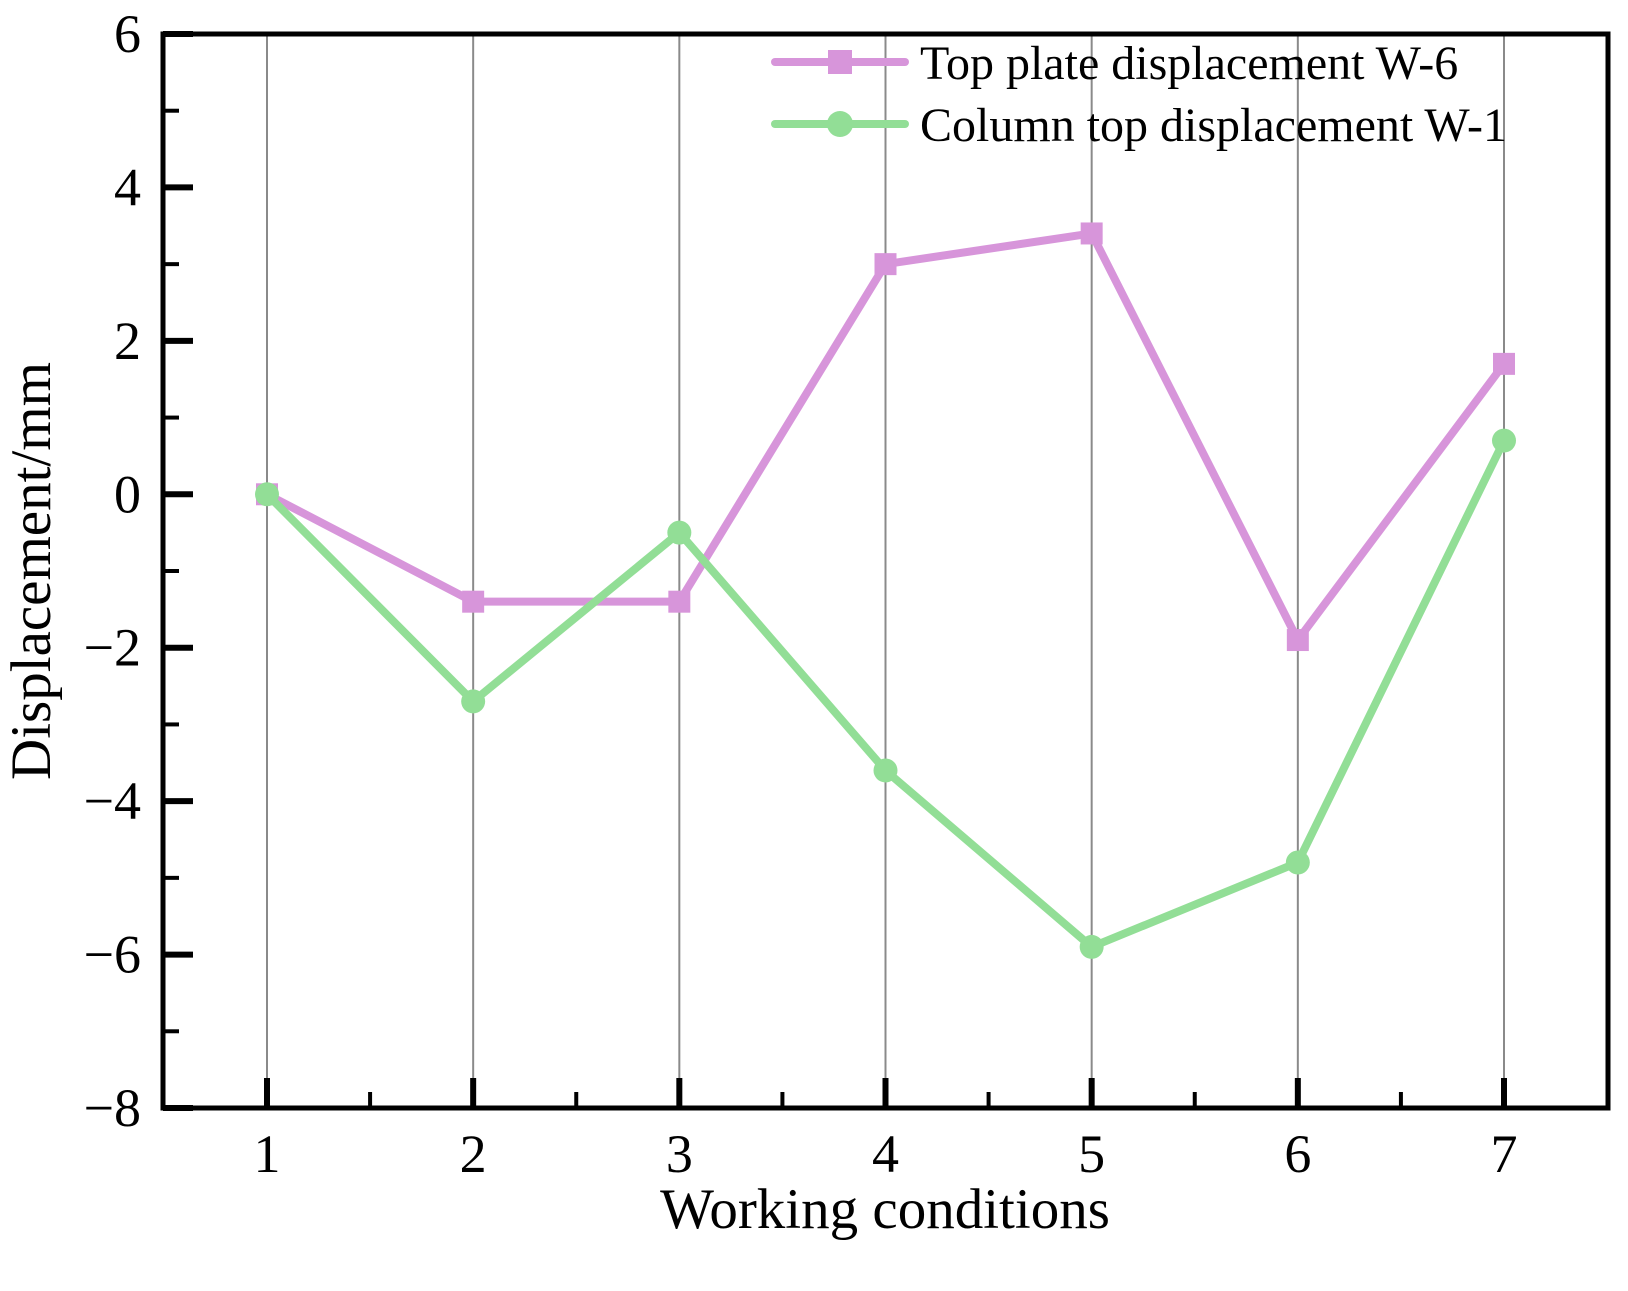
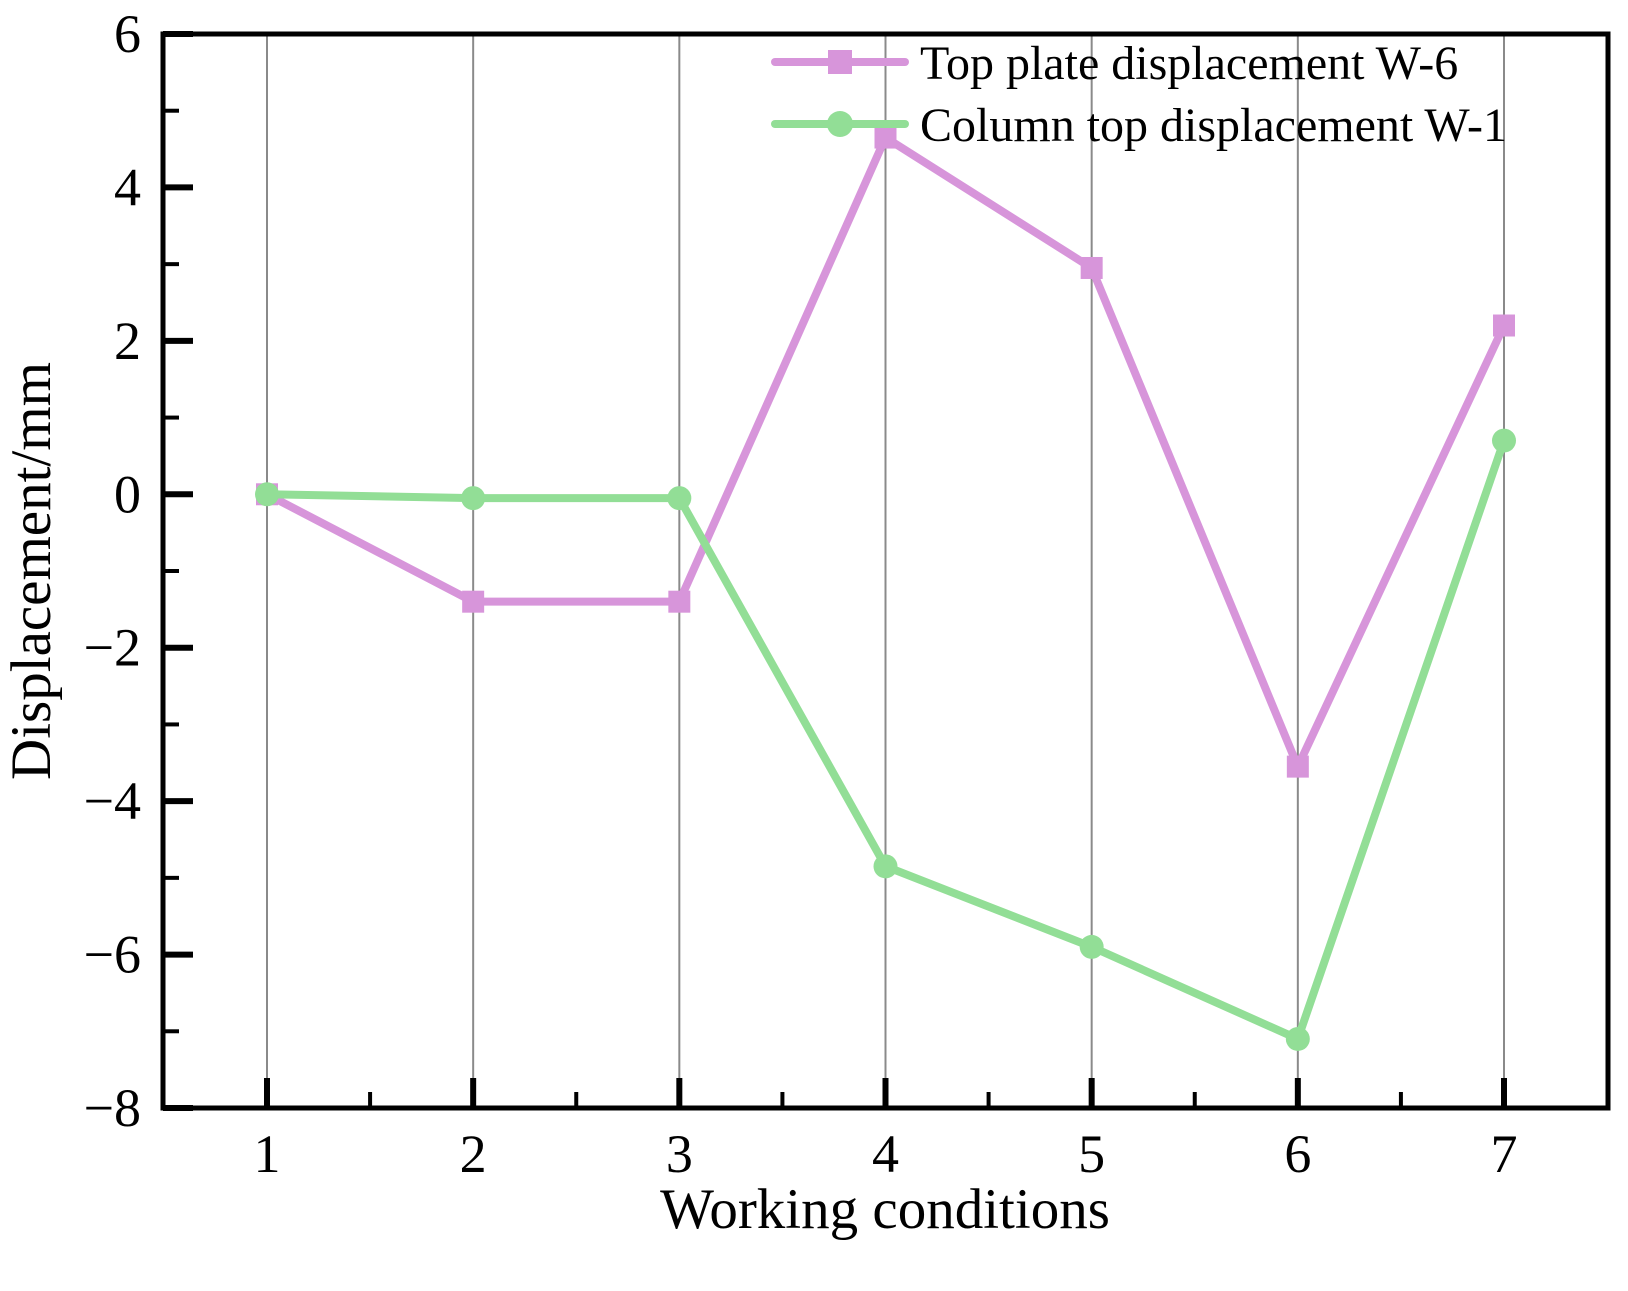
Column top displacement W-1/2: -2.7 -> -0.1
Column top displacement W-1/3: -0.5 -> -0.1
Top plate displacement W-6/4: 3.0 -> 4.7
Column top displacement W-1/4: -3.6 -> -4.8
Top plate displacement W-6/5: 3.4 -> 3.0
Top plate displacement W-6/6: -1.9 -> -3.5
Column top displacement W-1/6: -4.8 -> -7.1
Top plate displacement W-6/7: 1.7 -> 2.2
